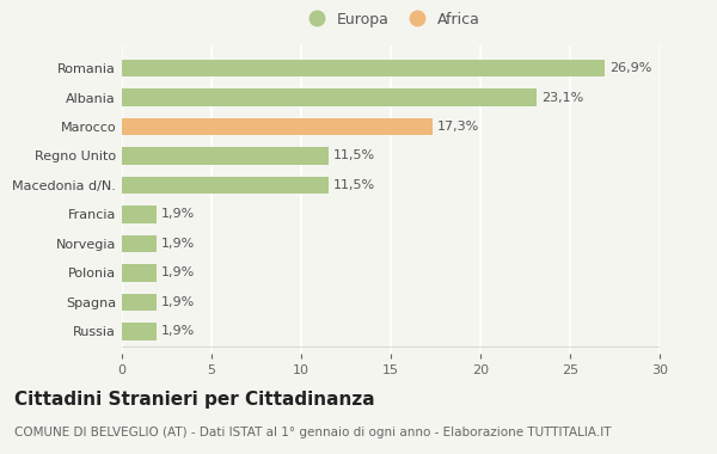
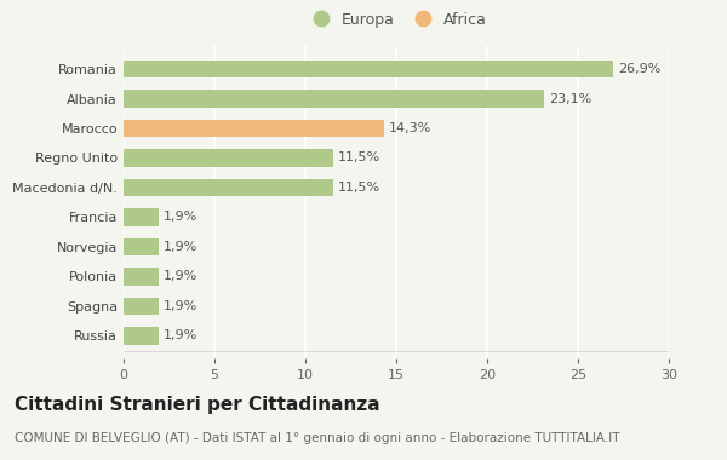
Marocco: 17,3% -> 14,3%
